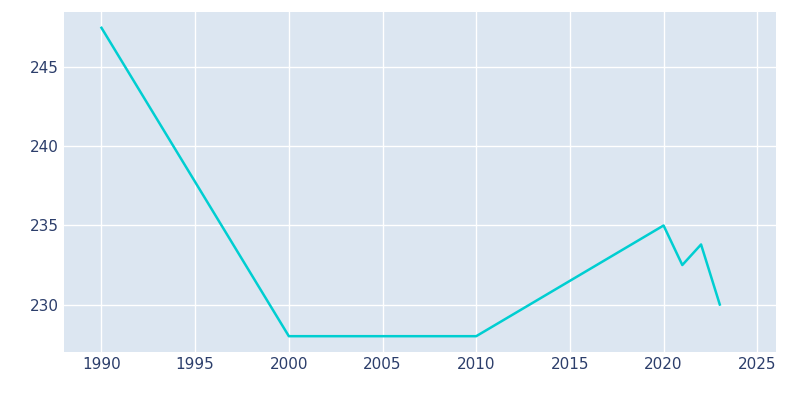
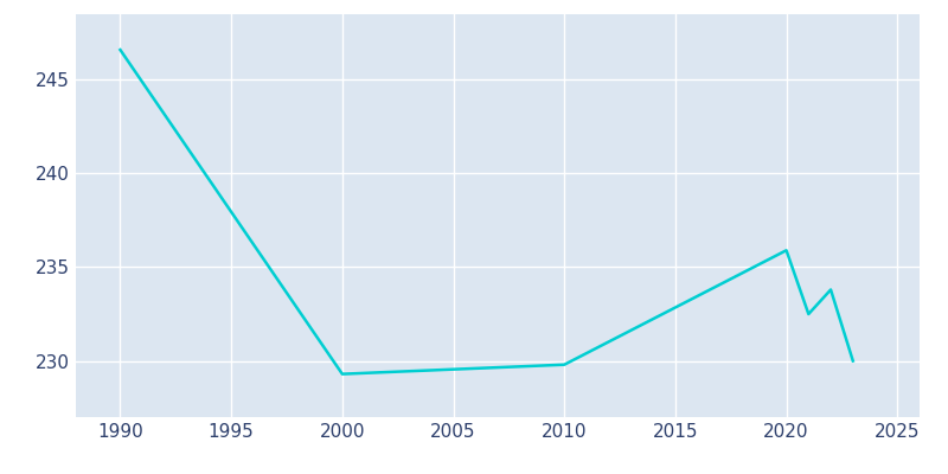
1990: 247.5 -> 246.6
2000: 228.0 -> 229.3
2010: 228.0 -> 229.8
2020: 235.0 -> 235.9
